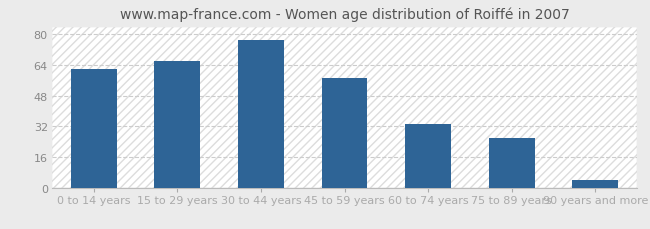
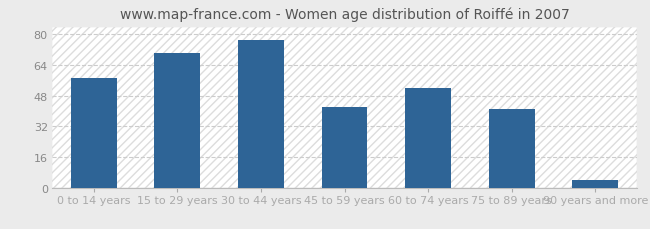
0 to 14 years: 62 -> 57
15 to 29 years: 66 -> 70
45 to 59 years: 57 -> 42
60 to 74 years: 33 -> 52
75 to 89 years: 26 -> 41
